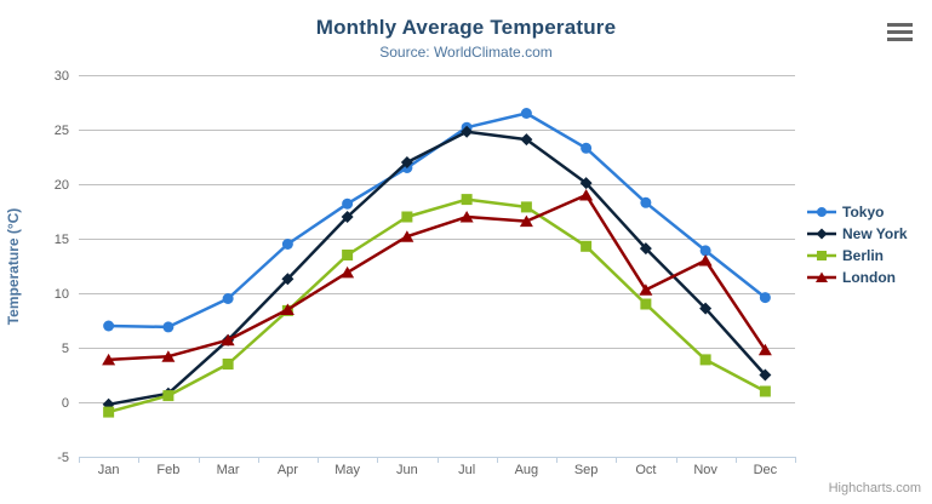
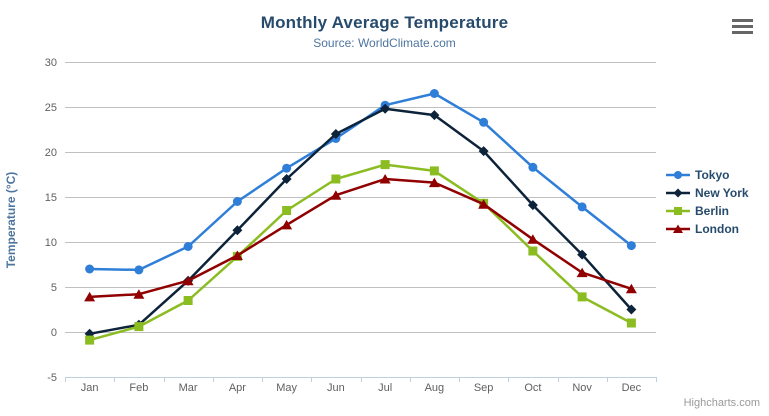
London/Sep: 19 -> 14
London/Nov: 13 -> 7
